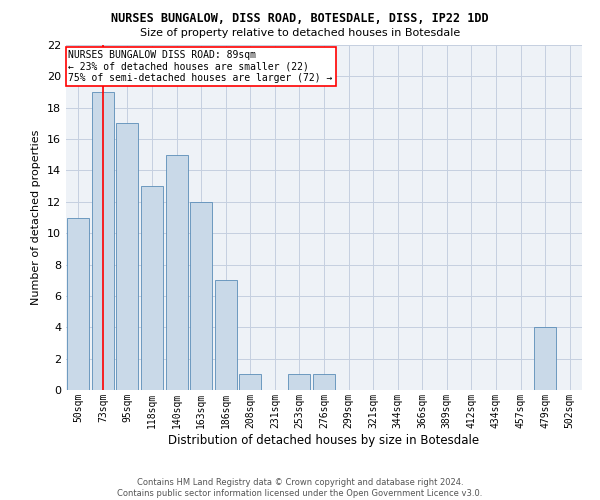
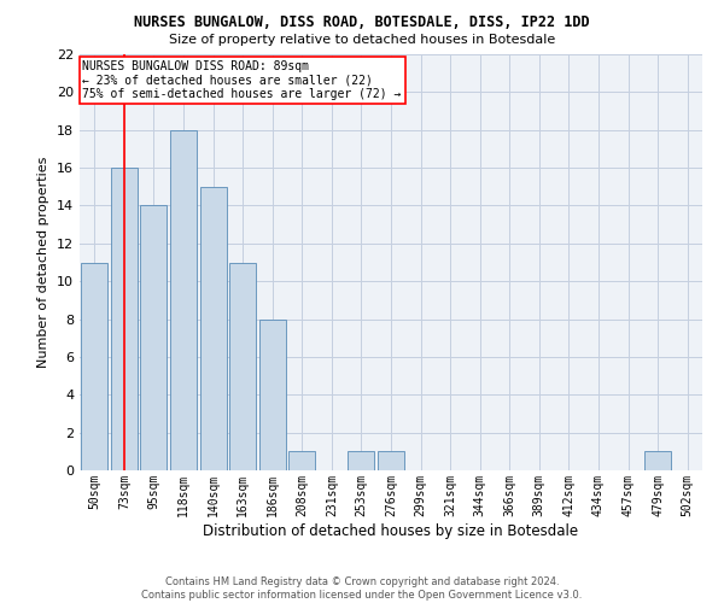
73sqm: 19 -> 16
95sqm: 17 -> 14
118sqm: 13 -> 18
163sqm: 12 -> 11
186sqm: 7 -> 8
479sqm: 4 -> 1
